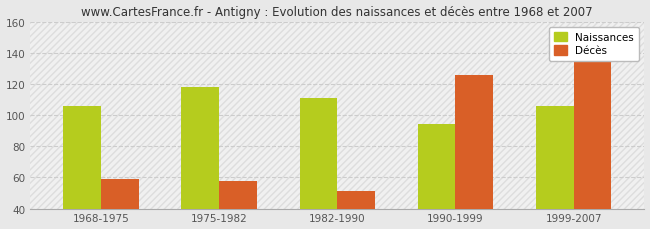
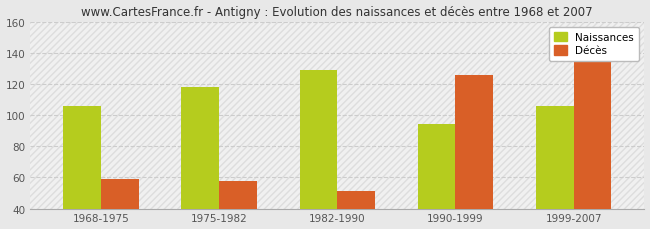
Naissances/1982-1990: 111 -> 129
